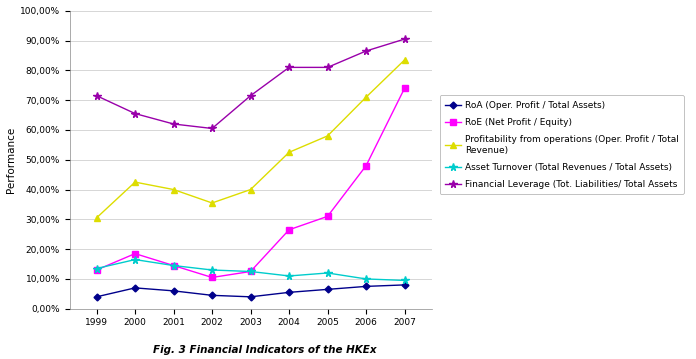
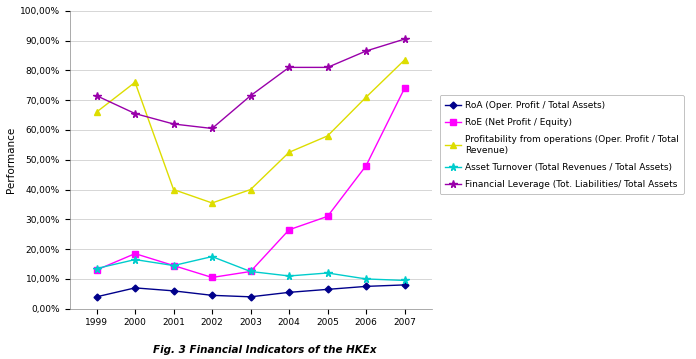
Profitability from operations (Oper. Profit / Total Revenue)/1999: 30,5% -> 66,0%
Profitability from operations (Oper. Profit / Total Revenue)/2000: 42,5% -> 76,0%
Asset Turnover (Total Revenues / Total Assets)/2002: 13,0% -> 17,5%
